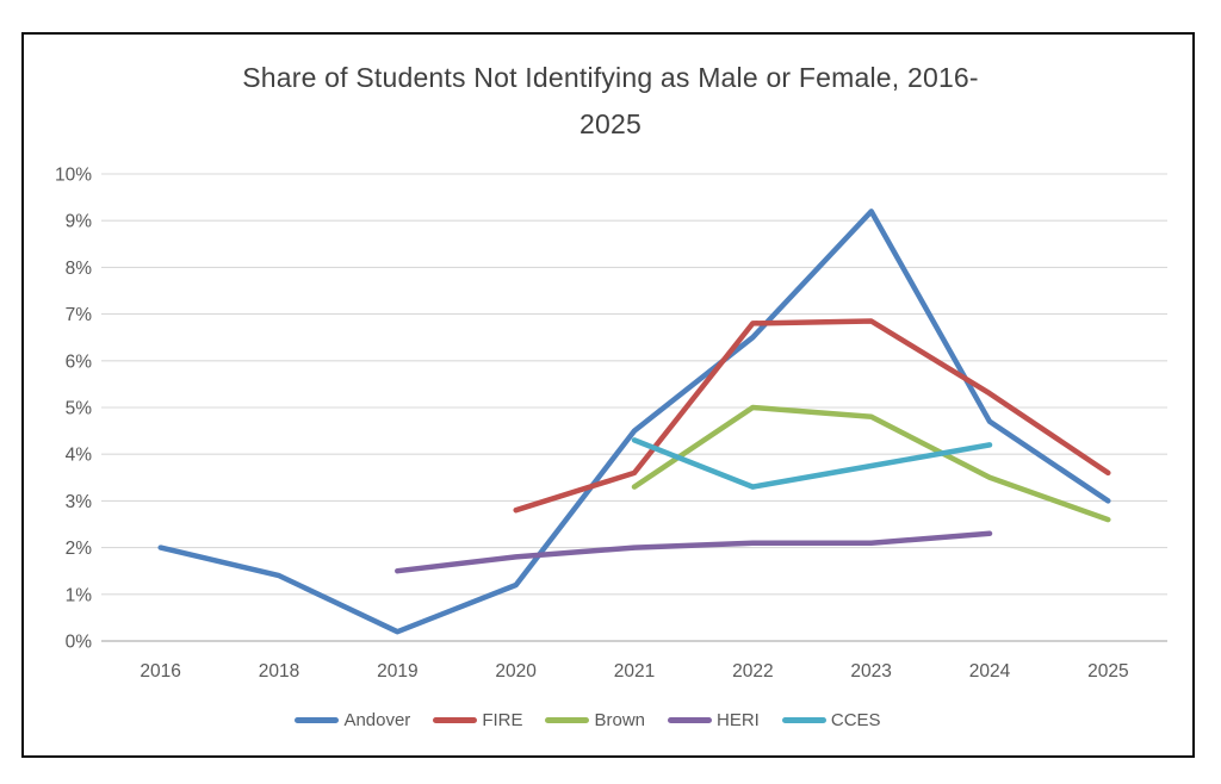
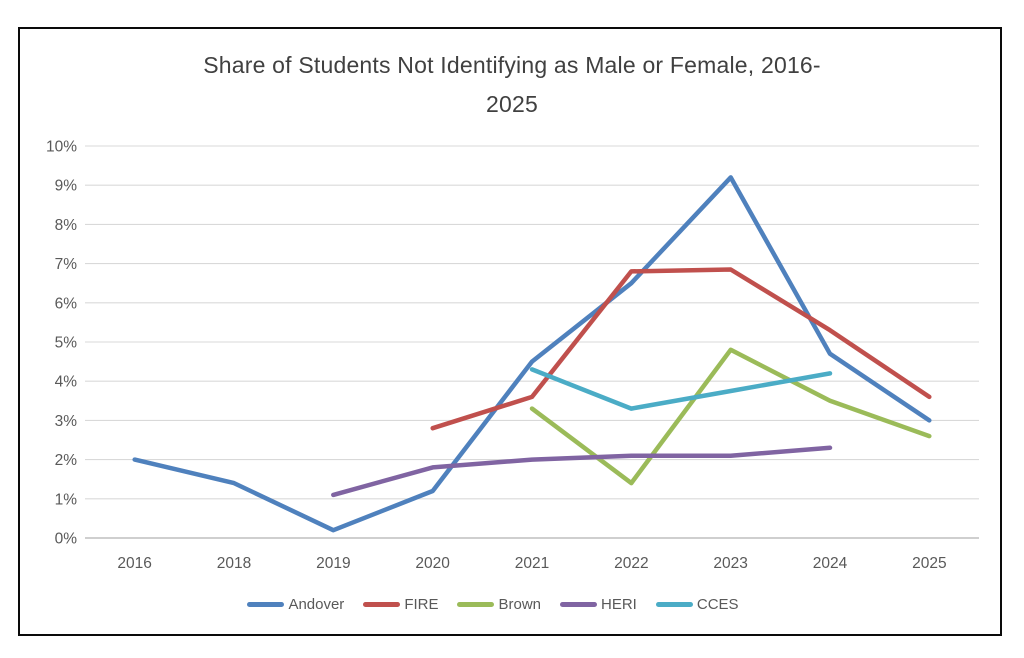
HERI/2019: 1.5% -> 1.1%
Brown/2022: 5.0% -> 1.4%
